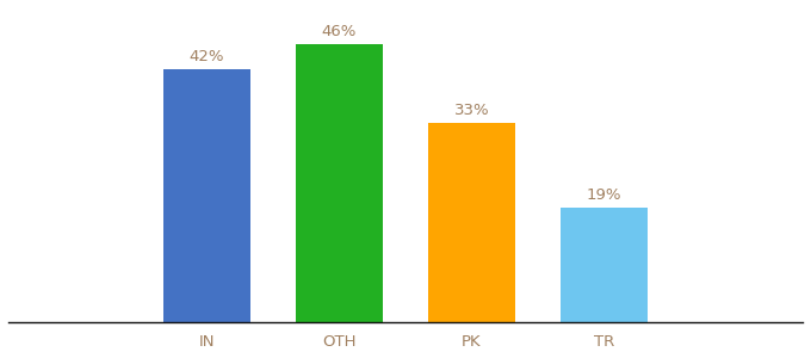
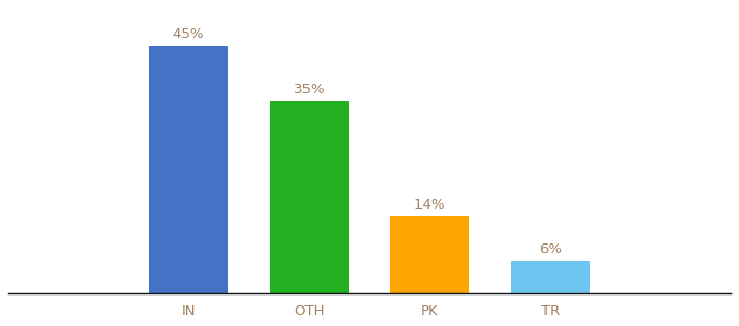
IN: 42% -> 45%
OTH: 46% -> 35%
PK: 33% -> 14%
TR: 19% -> 6%
